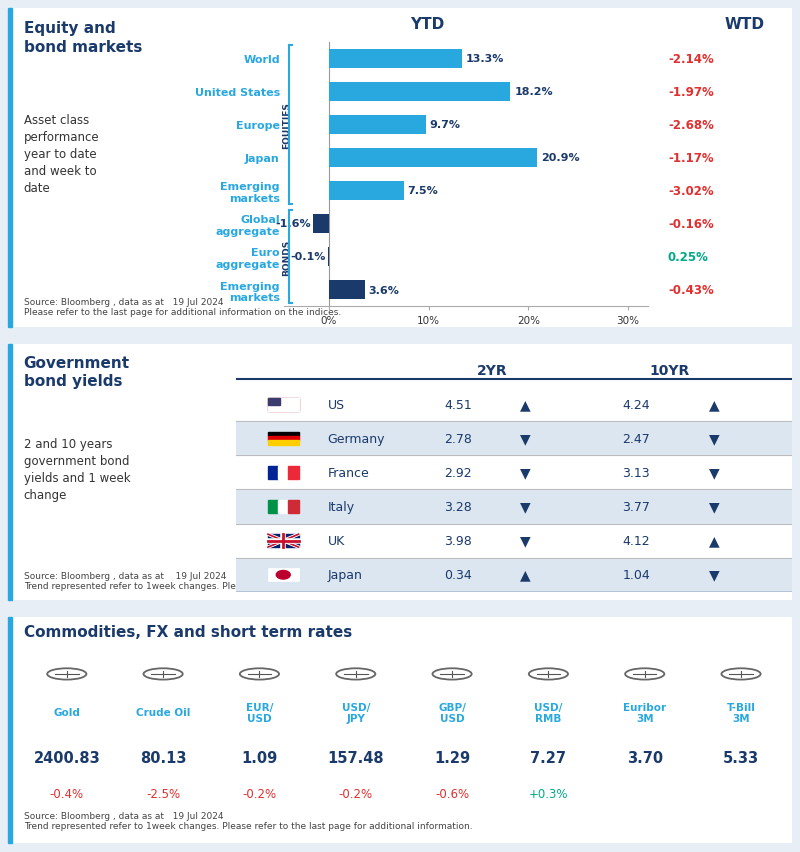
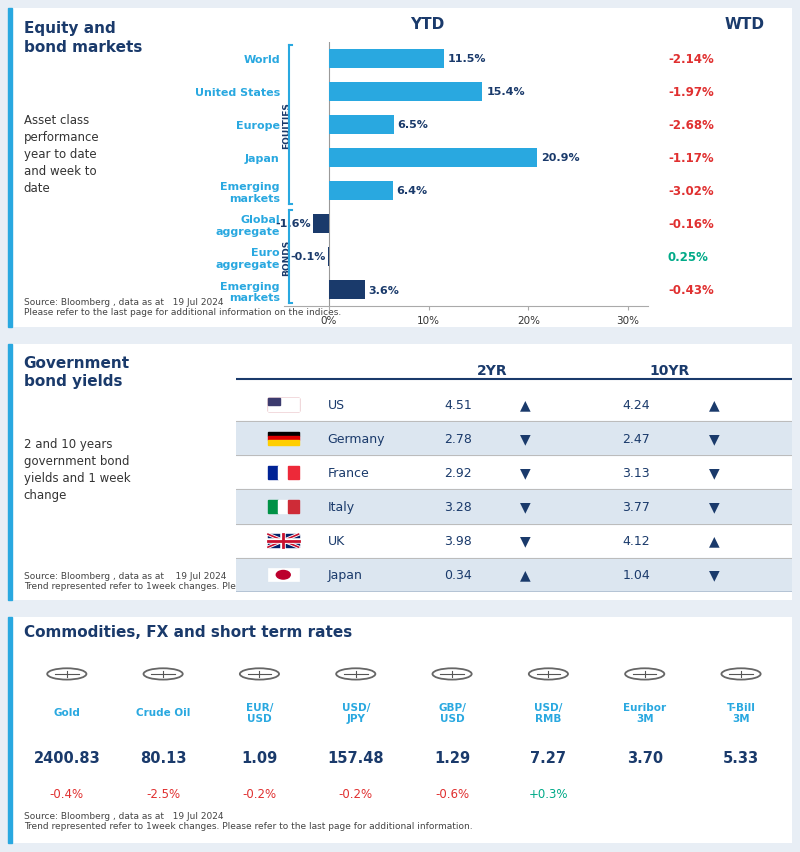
World: 13.3% -> 11.5%
United States: 18.2% -> 15.4%
Europe: 9.7% -> 6.5%
Emerging markets: 7.5% -> 6.4%
